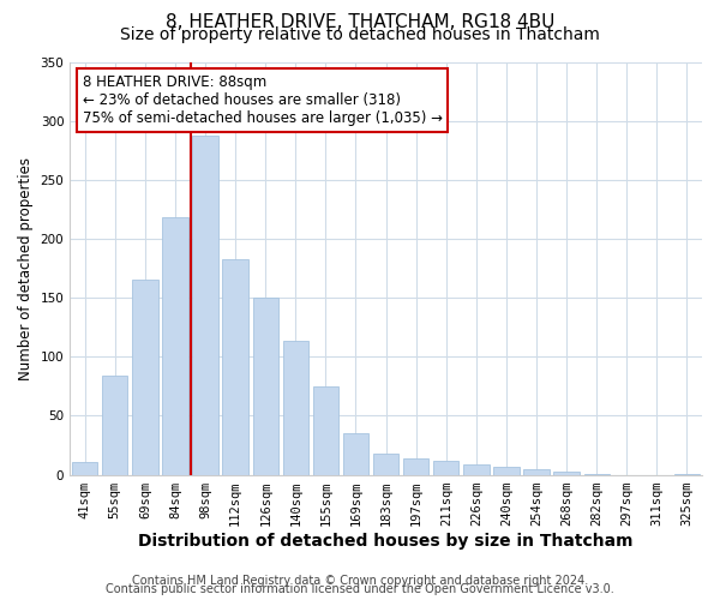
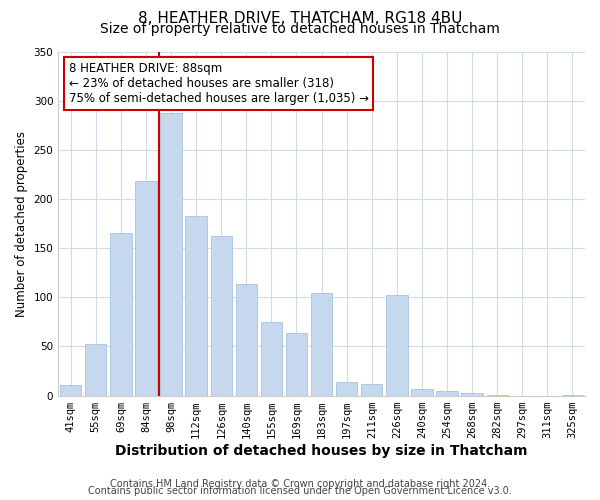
55sqm: 84 -> 52
126sqm: 150 -> 162
169sqm: 35 -> 64
183sqm: 18 -> 104
226sqm: 9 -> 102
